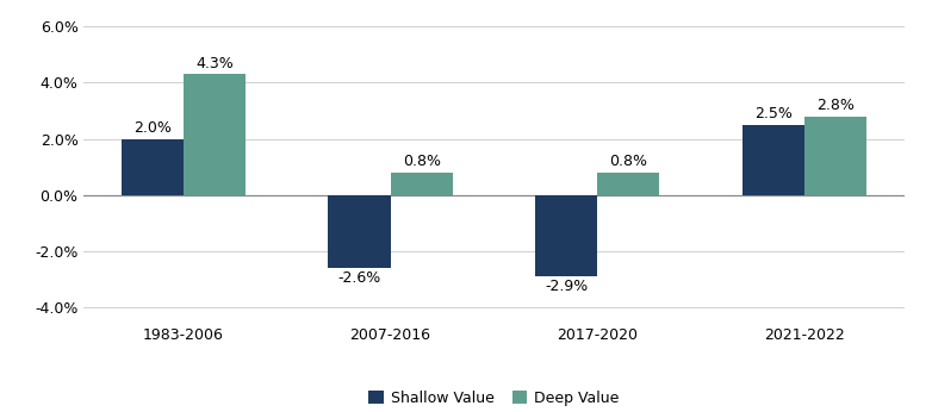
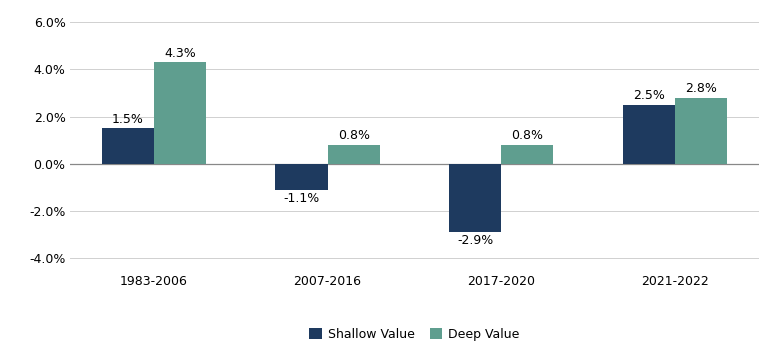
Shallow Value/1983-2006: 2.0% -> 1.5%
Shallow Value/2007-2016: -2.6% -> -1.1%
